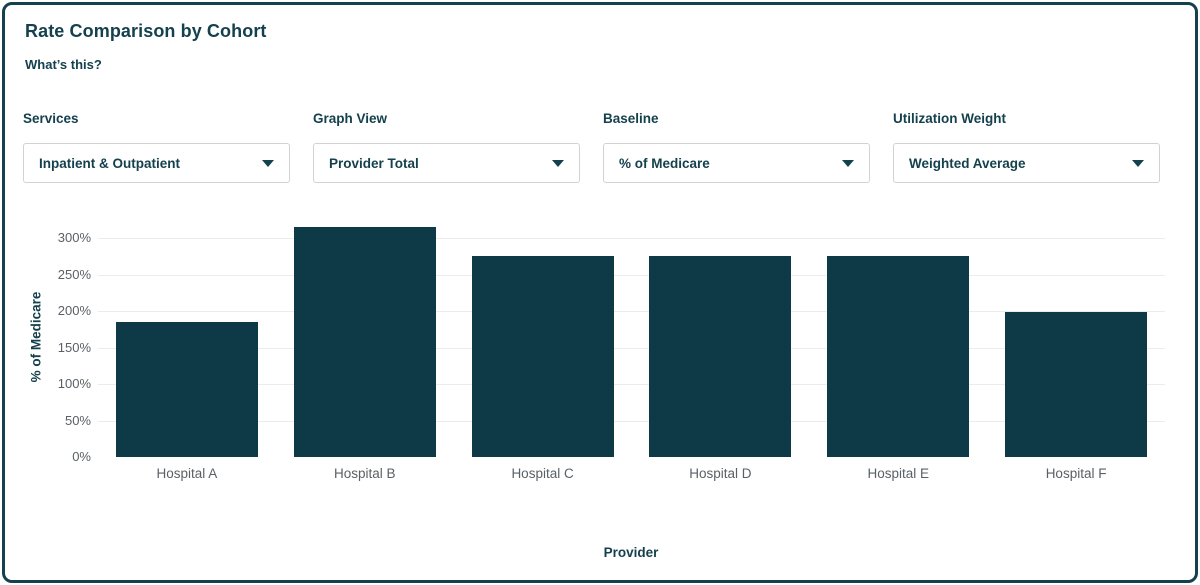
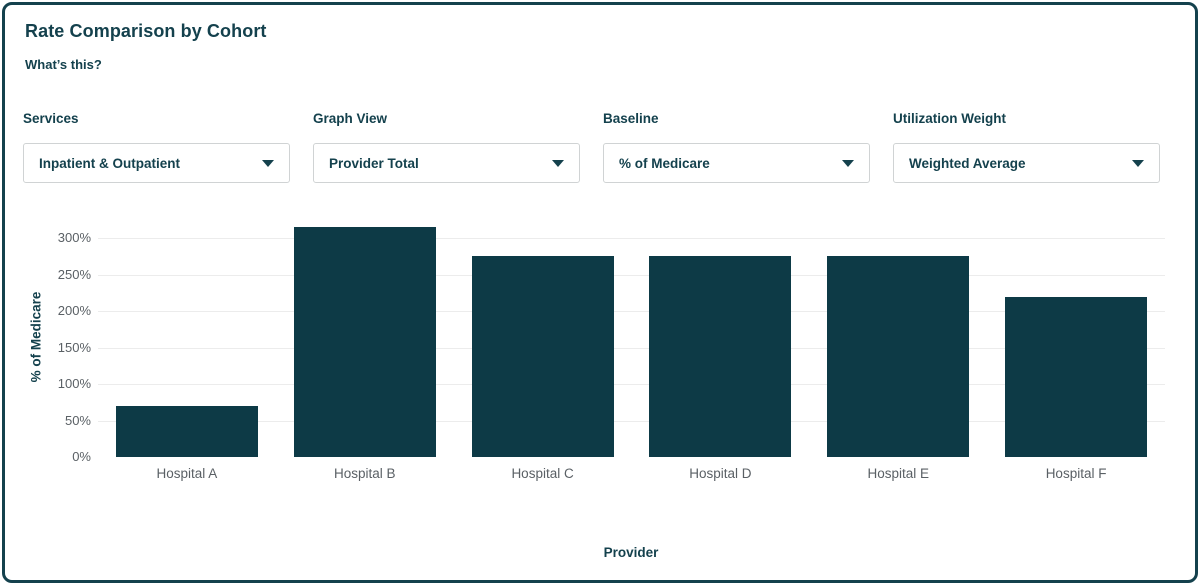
Hospital A: 180% -> 70%
Hospital F: 200% -> 220%
